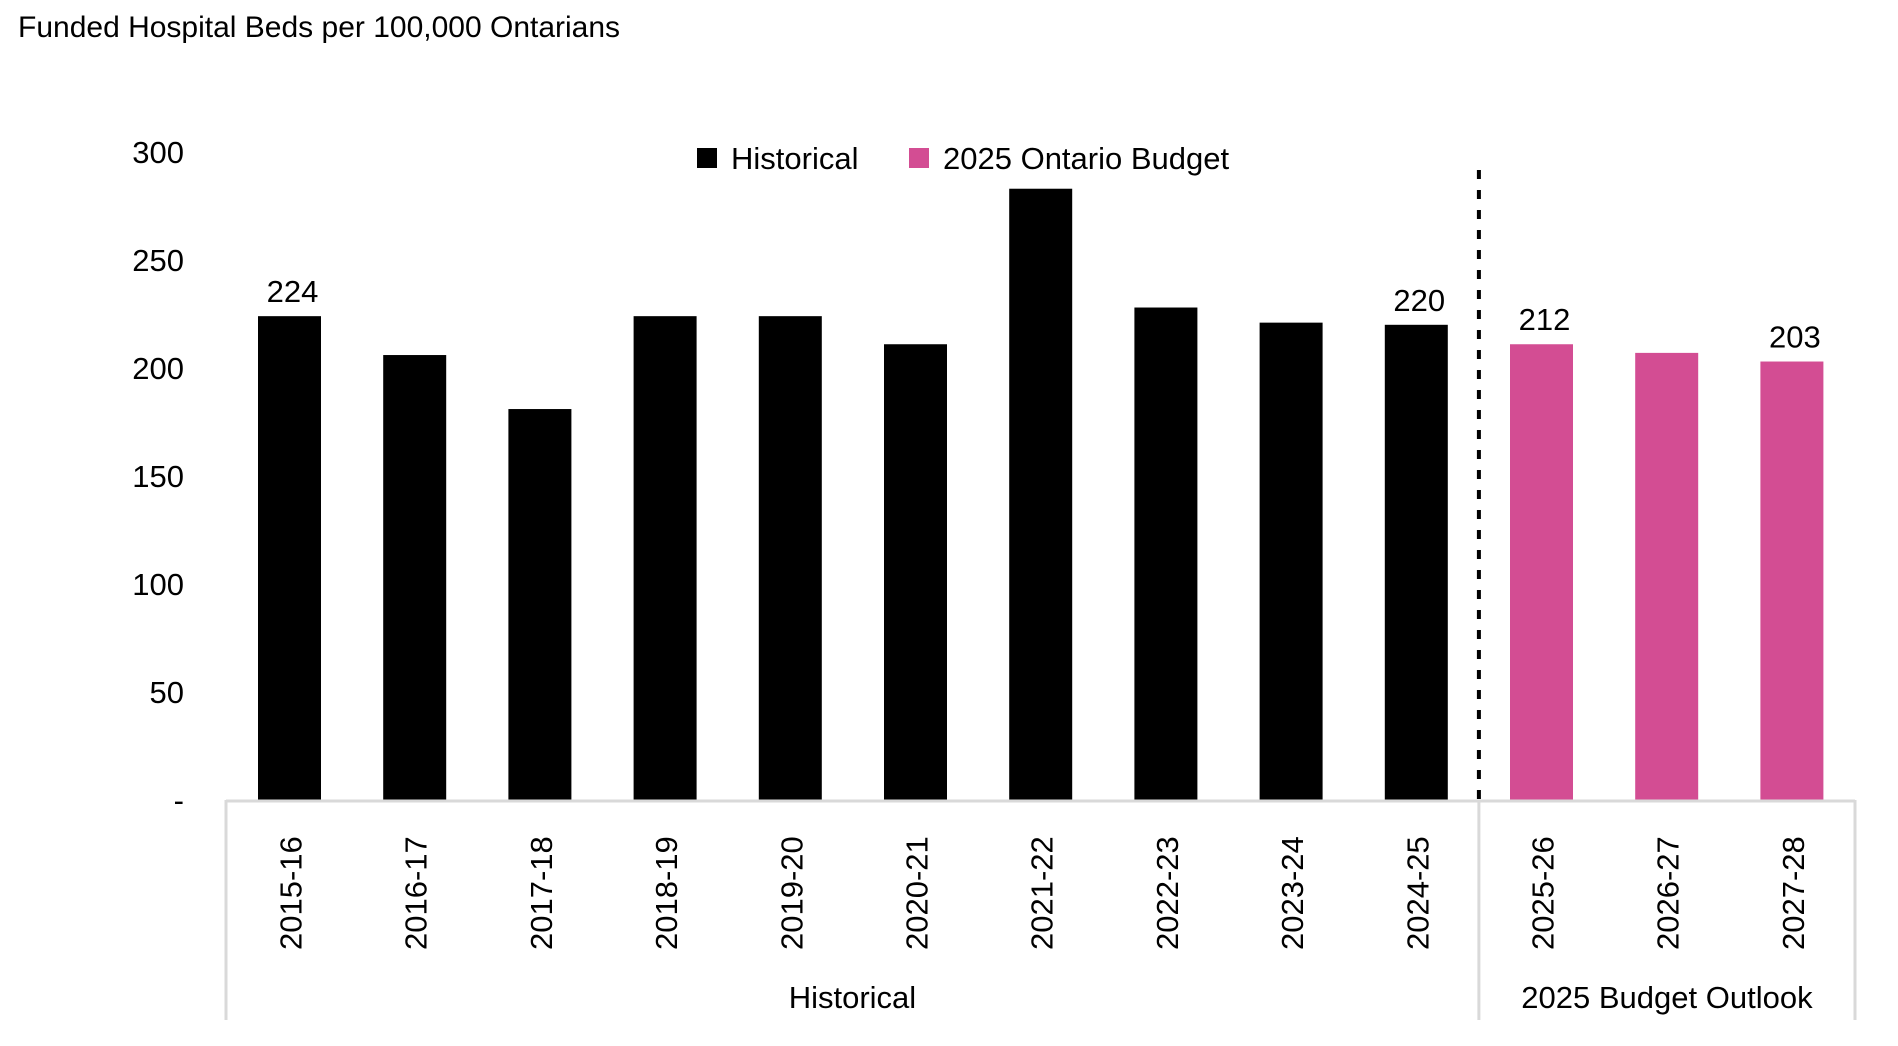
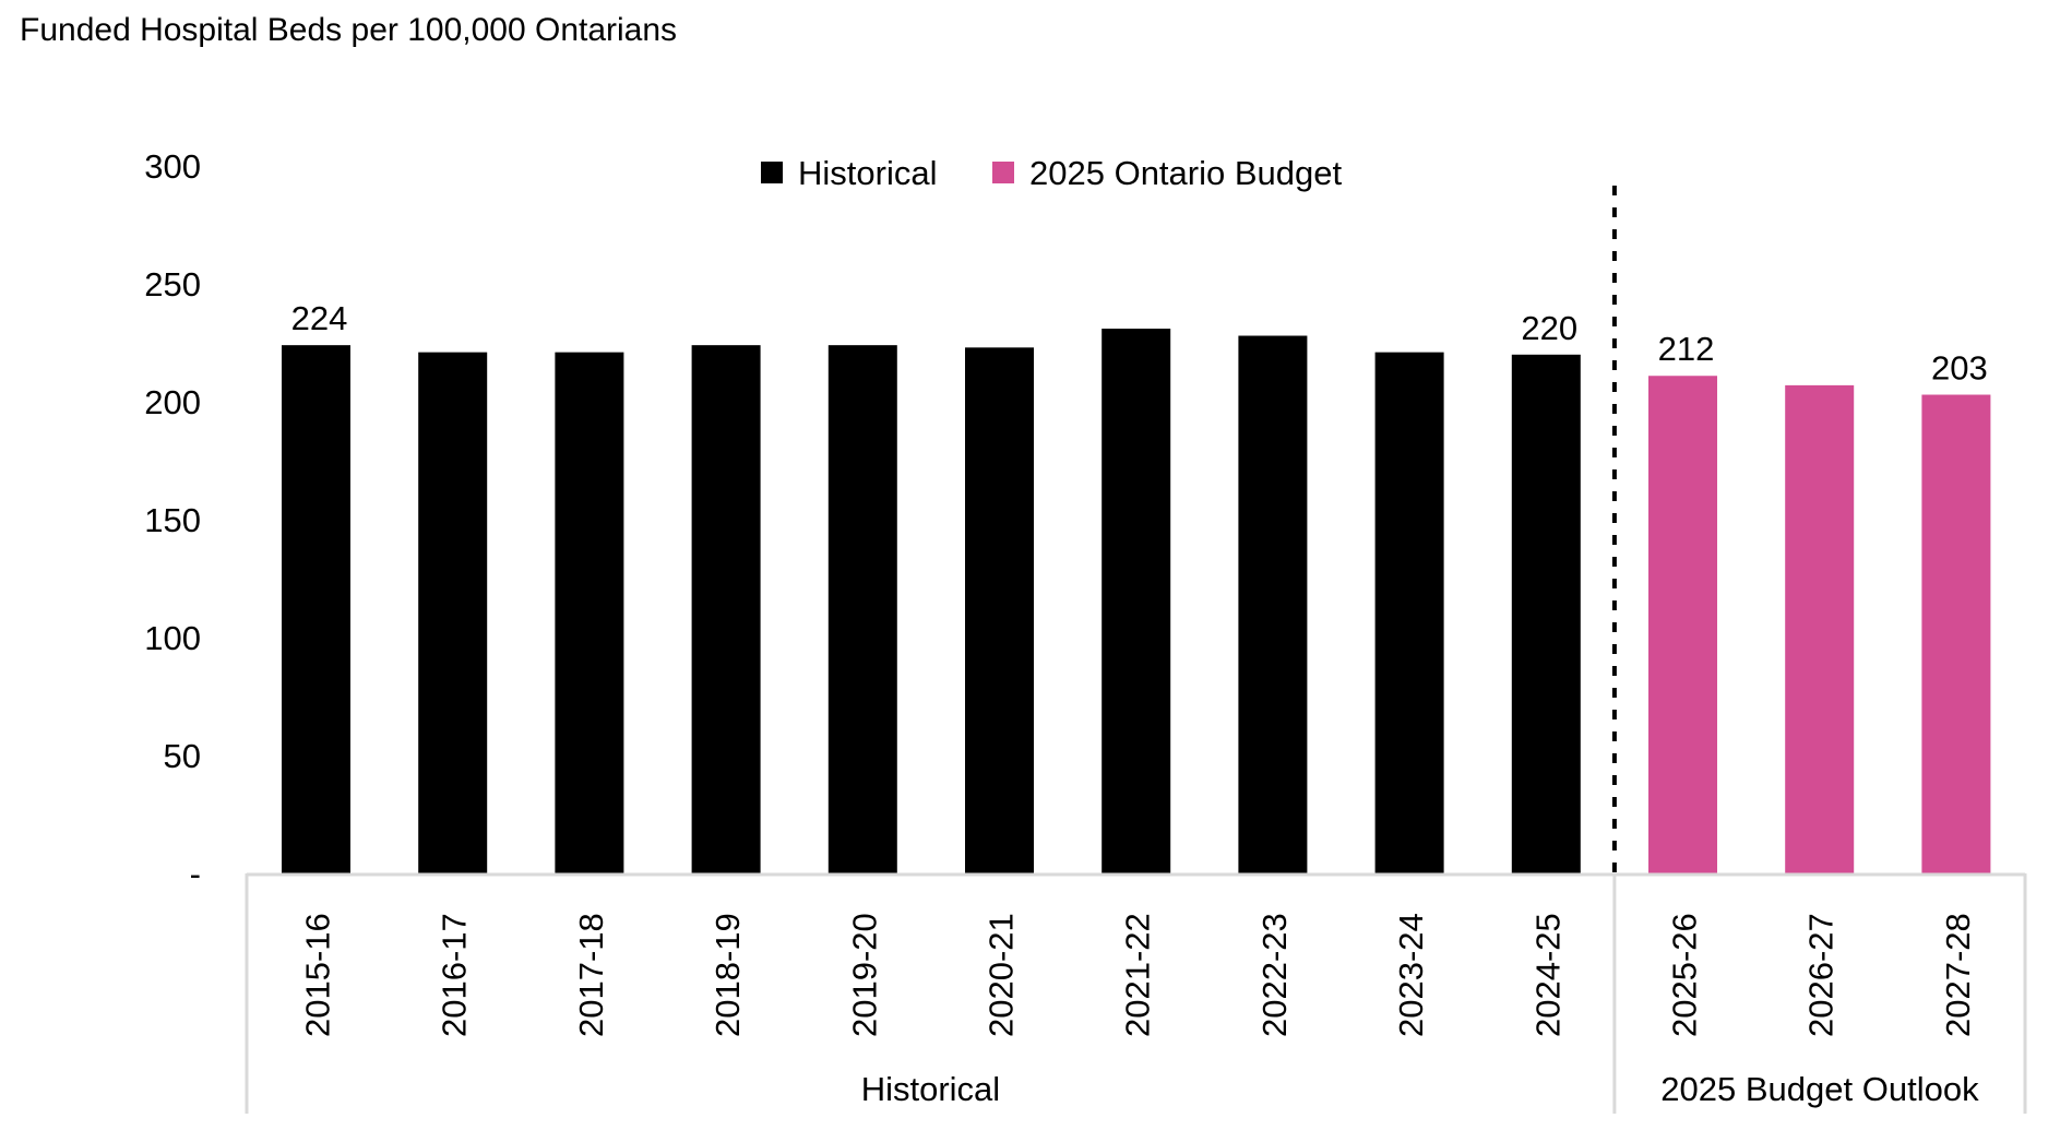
Historical/2016-17: 206 -> 221
Historical/2017-18: 181 -> 221
Historical/2020-21: 211 -> 223
Historical/2021-22: 283 -> 231
